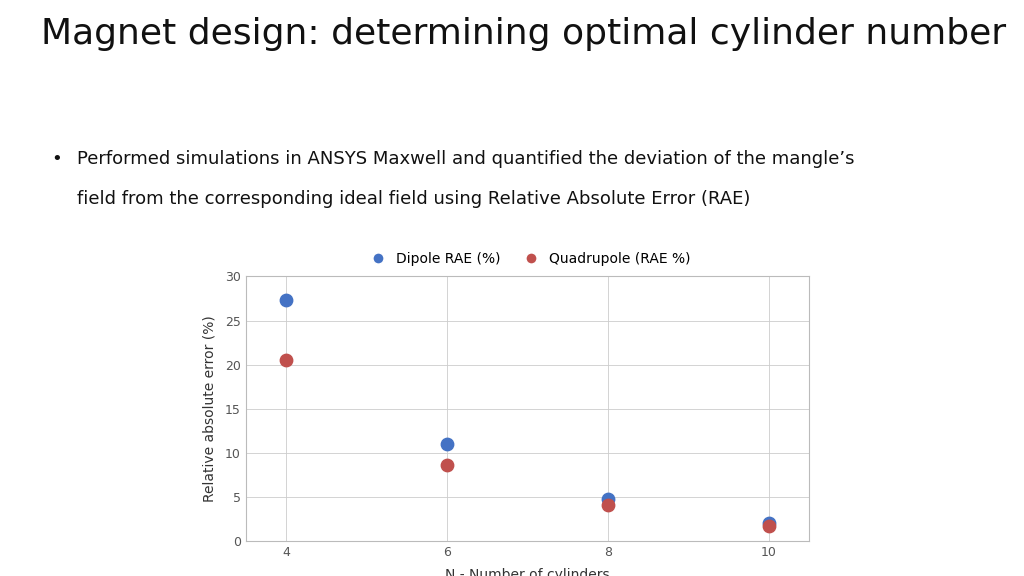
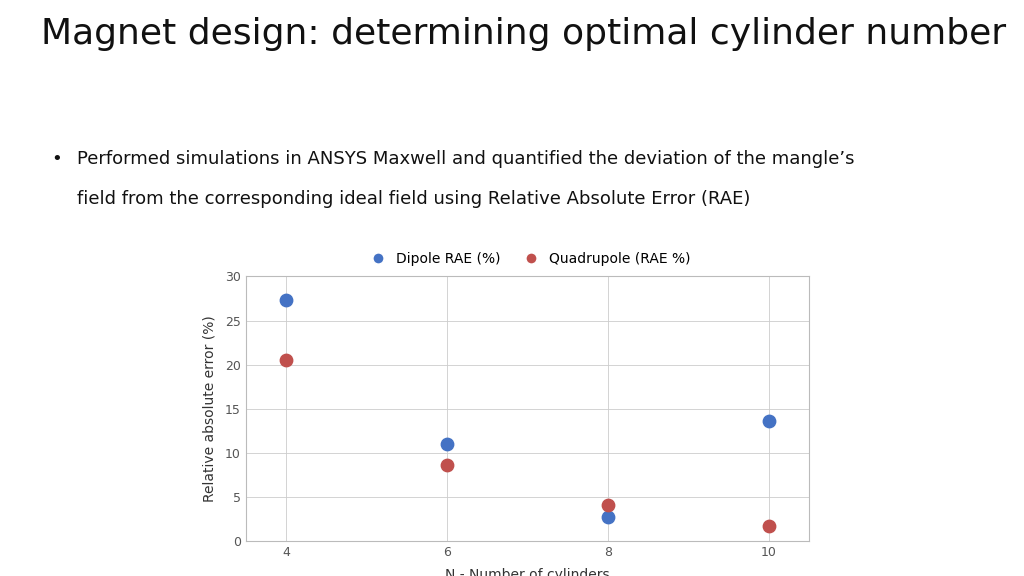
Dipole RAE (%)/8: 4.8 -> 2.8
Dipole RAE (%)/10: 2.1 -> 13.6
